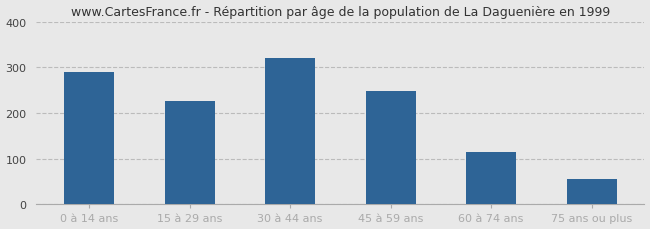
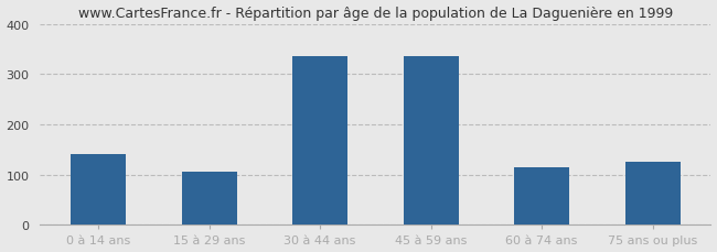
0 à 14 ans: 290 -> 140
15 à 29 ans: 226 -> 105
30 à 44 ans: 321 -> 335
45 à 59 ans: 248 -> 335
75 ans ou plus: 55 -> 125
